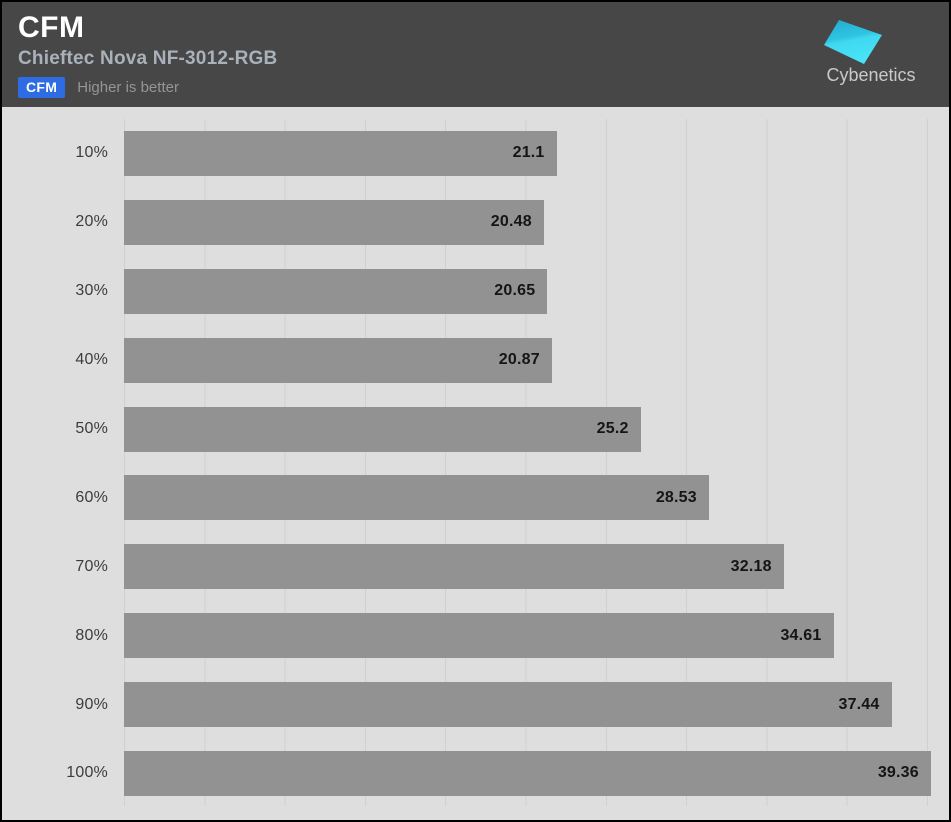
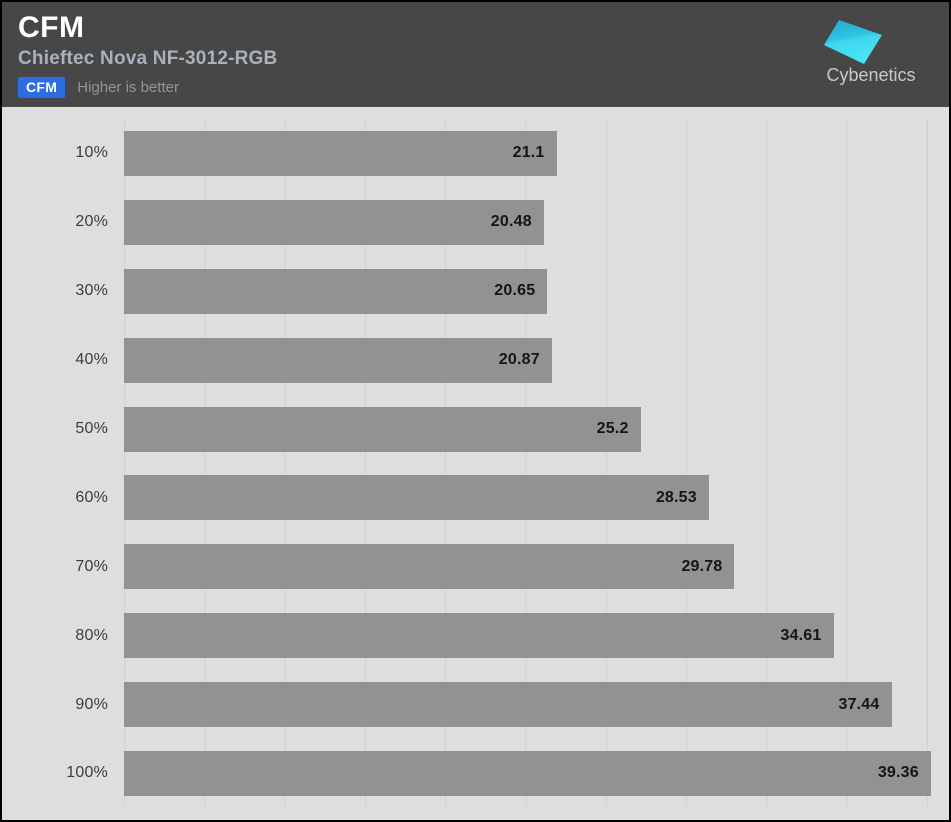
70%: 32.18 -> 29.78
